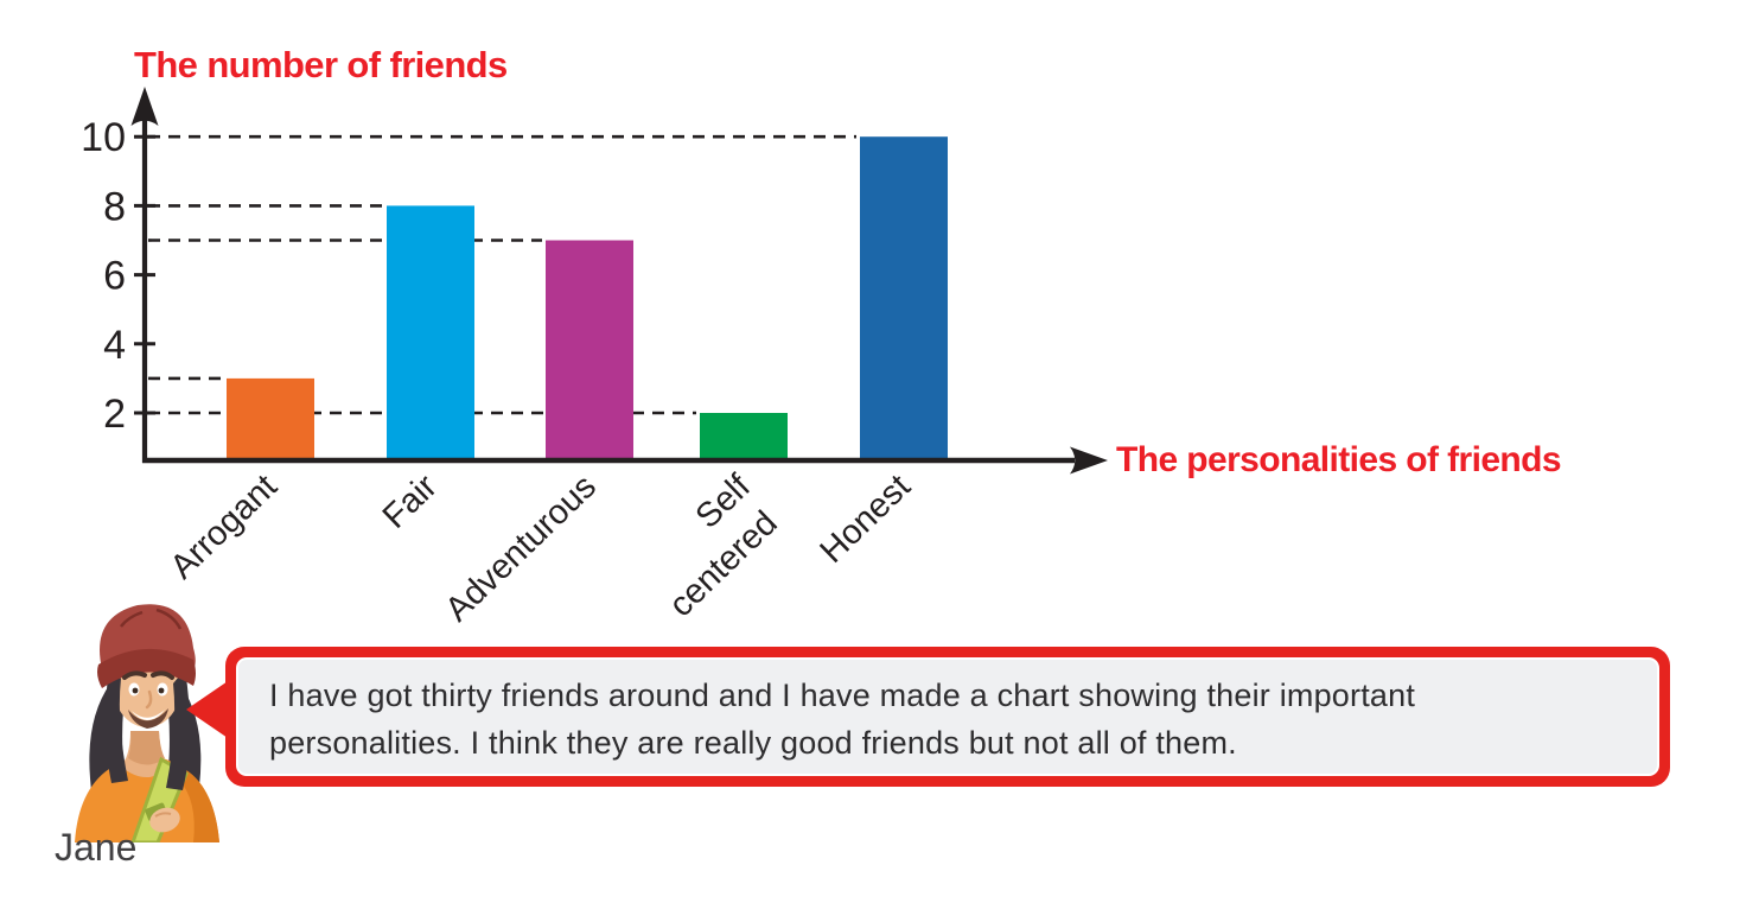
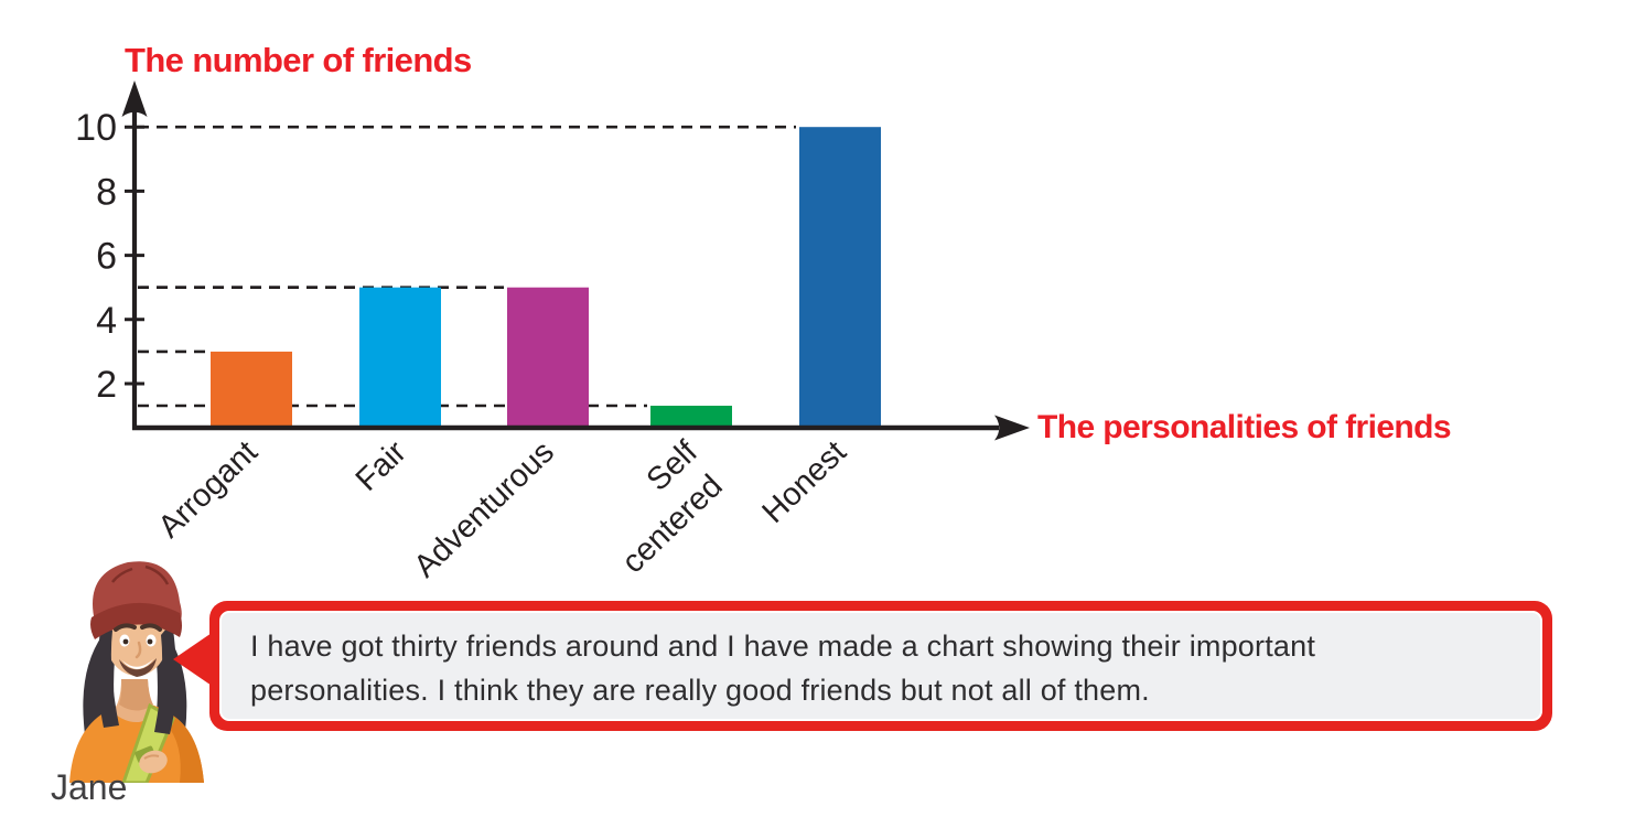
Fair: 8 -> 5
Adventurous: 7 -> 5
Self centered: 2 -> 1
